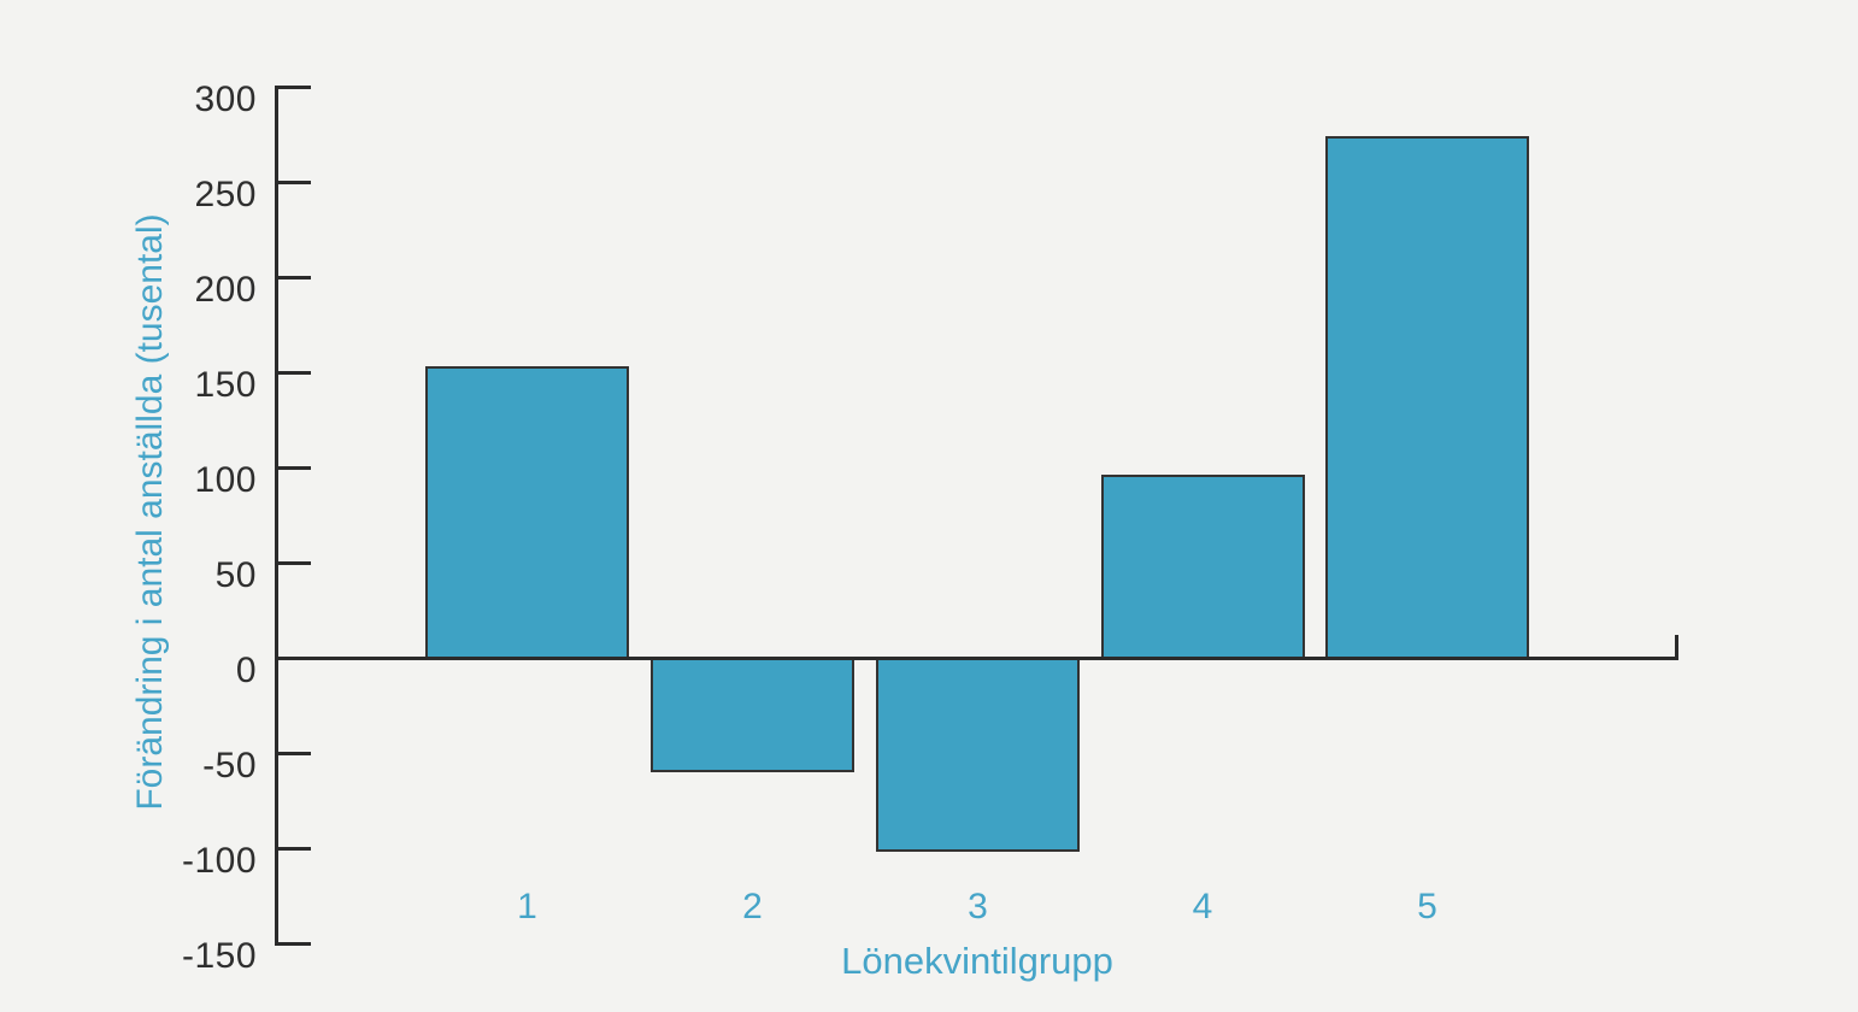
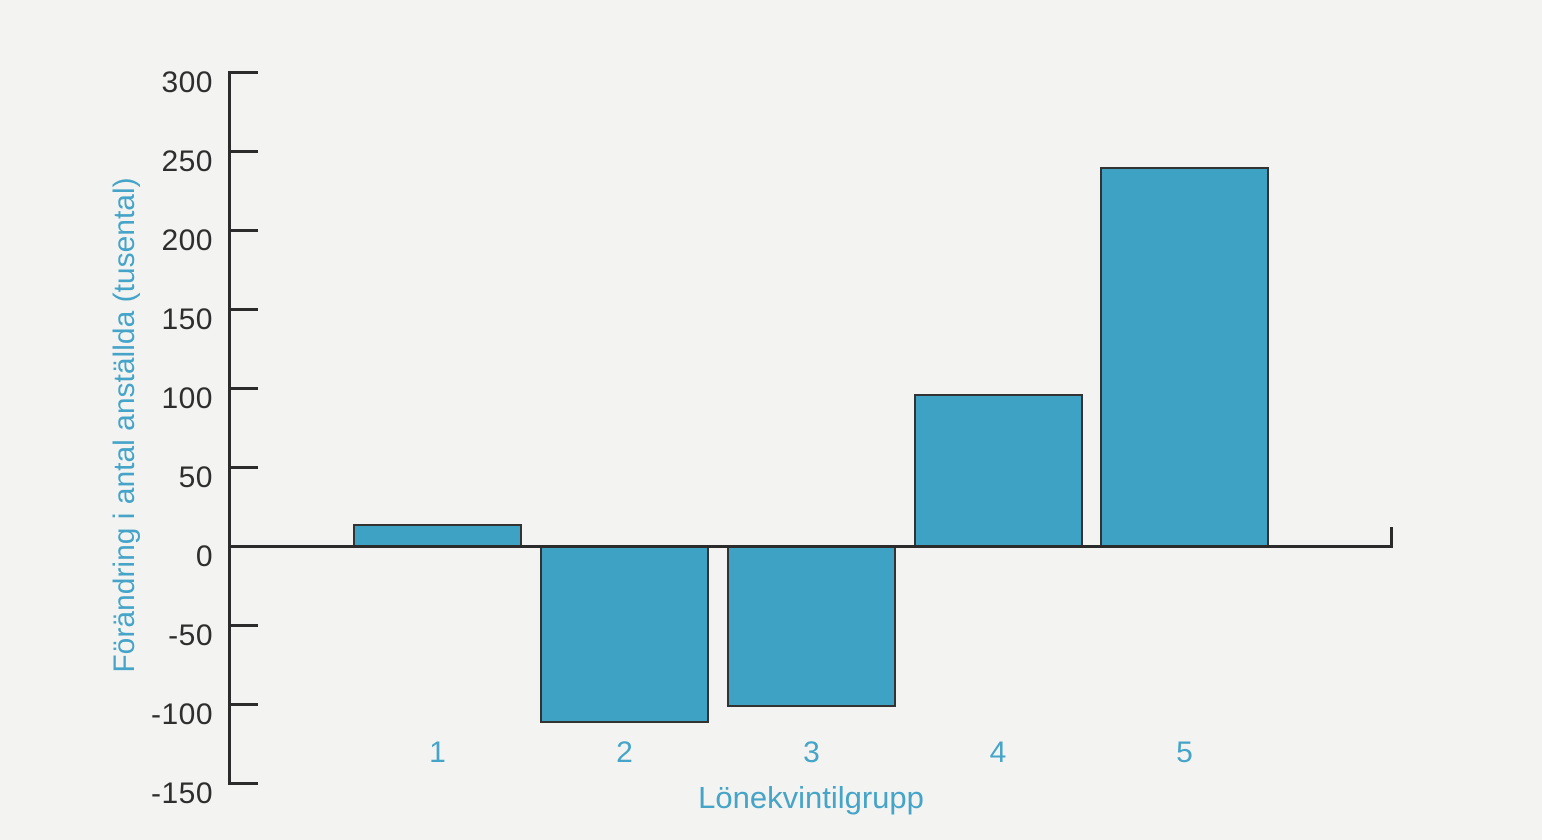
1: 153 -> 14
2: -60 -> -112
5: 274 -> 240
